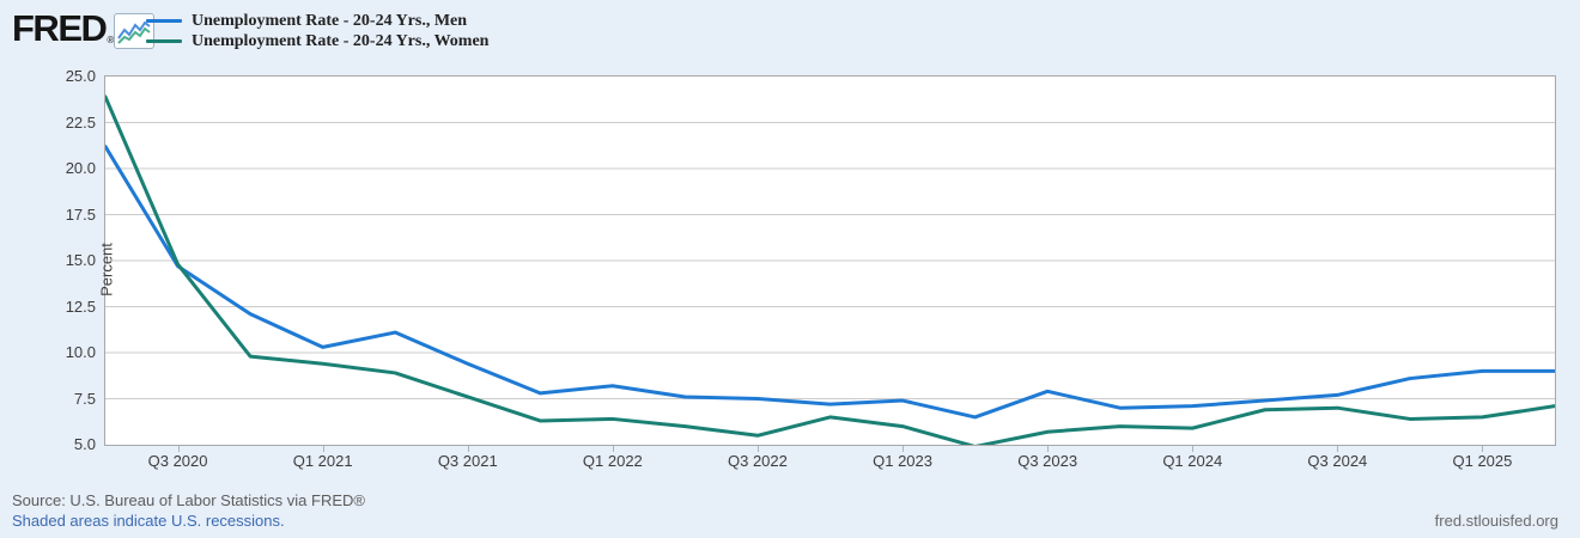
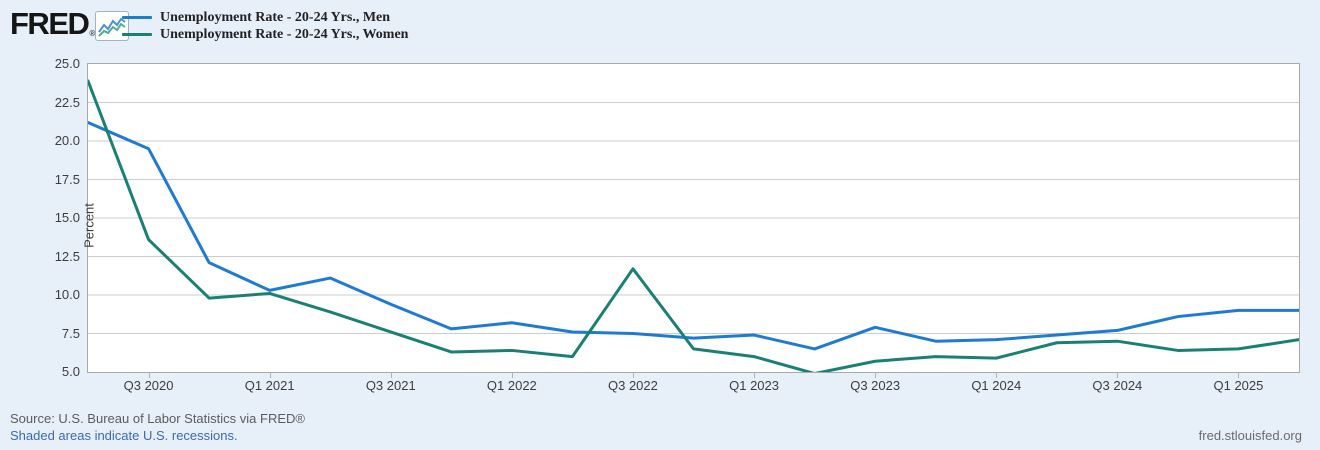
Unemployment Rate - 20-24 Yrs., Men/Q3 2020: 14.7 -> 19.5
Unemployment Rate - 20-24 Yrs., Women/Q3 2020: 14.8 -> 13.6
Unemployment Rate - 20-24 Yrs., Women/Q1 2021: 9.4 -> 10.1
Unemployment Rate - 20-24 Yrs., Women/Q3 2022: 5.5 -> 11.7
